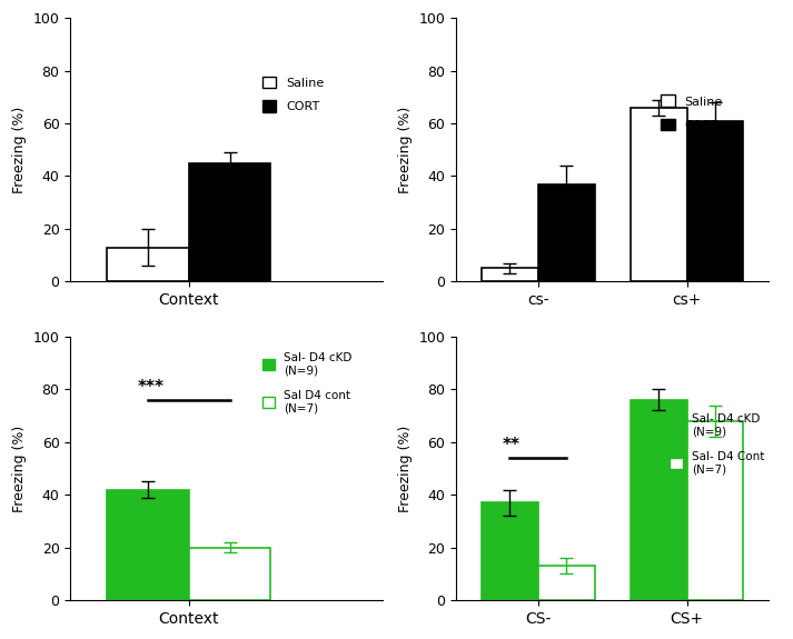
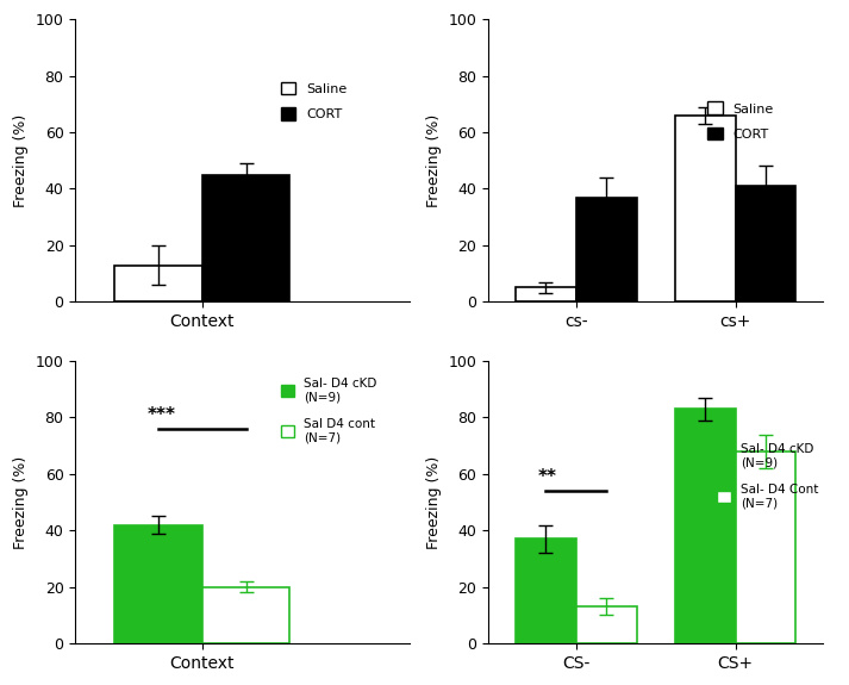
CORT/cs+: 61 -> 41
Sal- D4 cKD (N=9)/CS+: 76 -> 83
